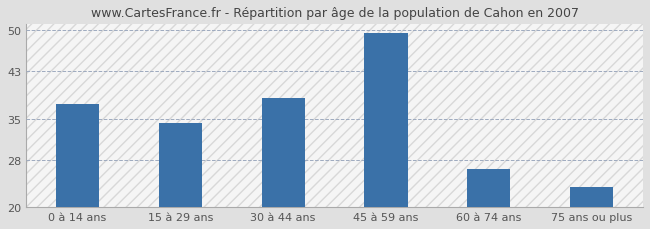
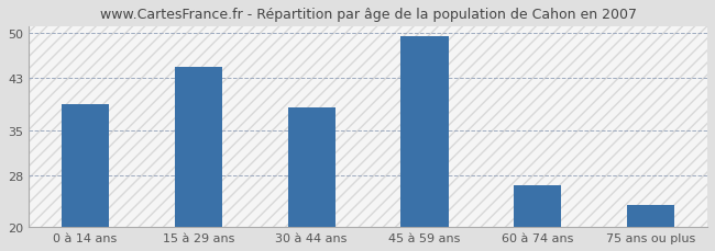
0 à 14 ans: 37.5 -> 39.0
15 à 29 ans: 34.2 -> 44.8
